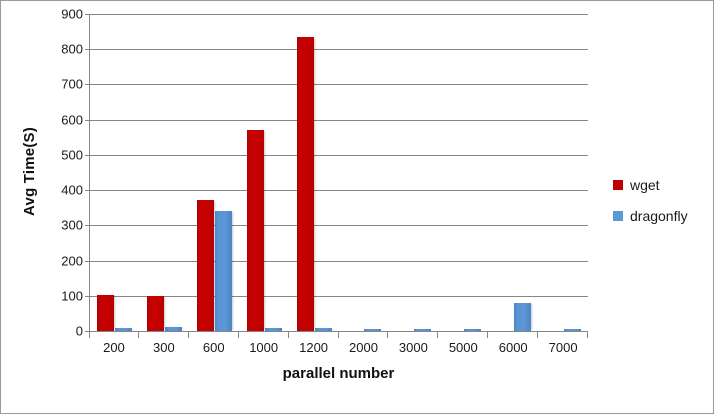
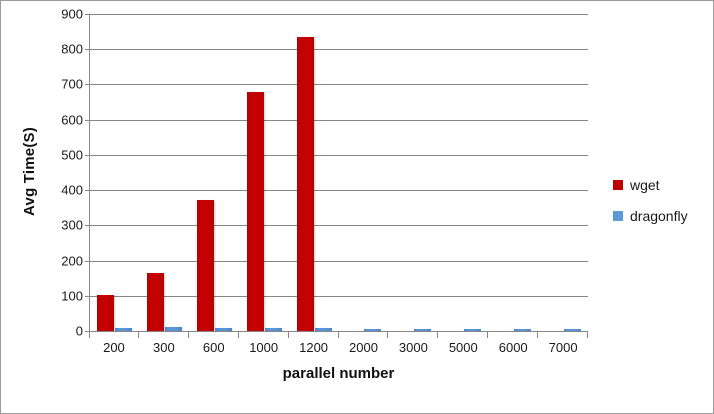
wget/300: 100 -> 160
dragonfly/600: 340 -> 10
wget/1000: 570 -> 680
dragonfly/6000: 80 -> 10
